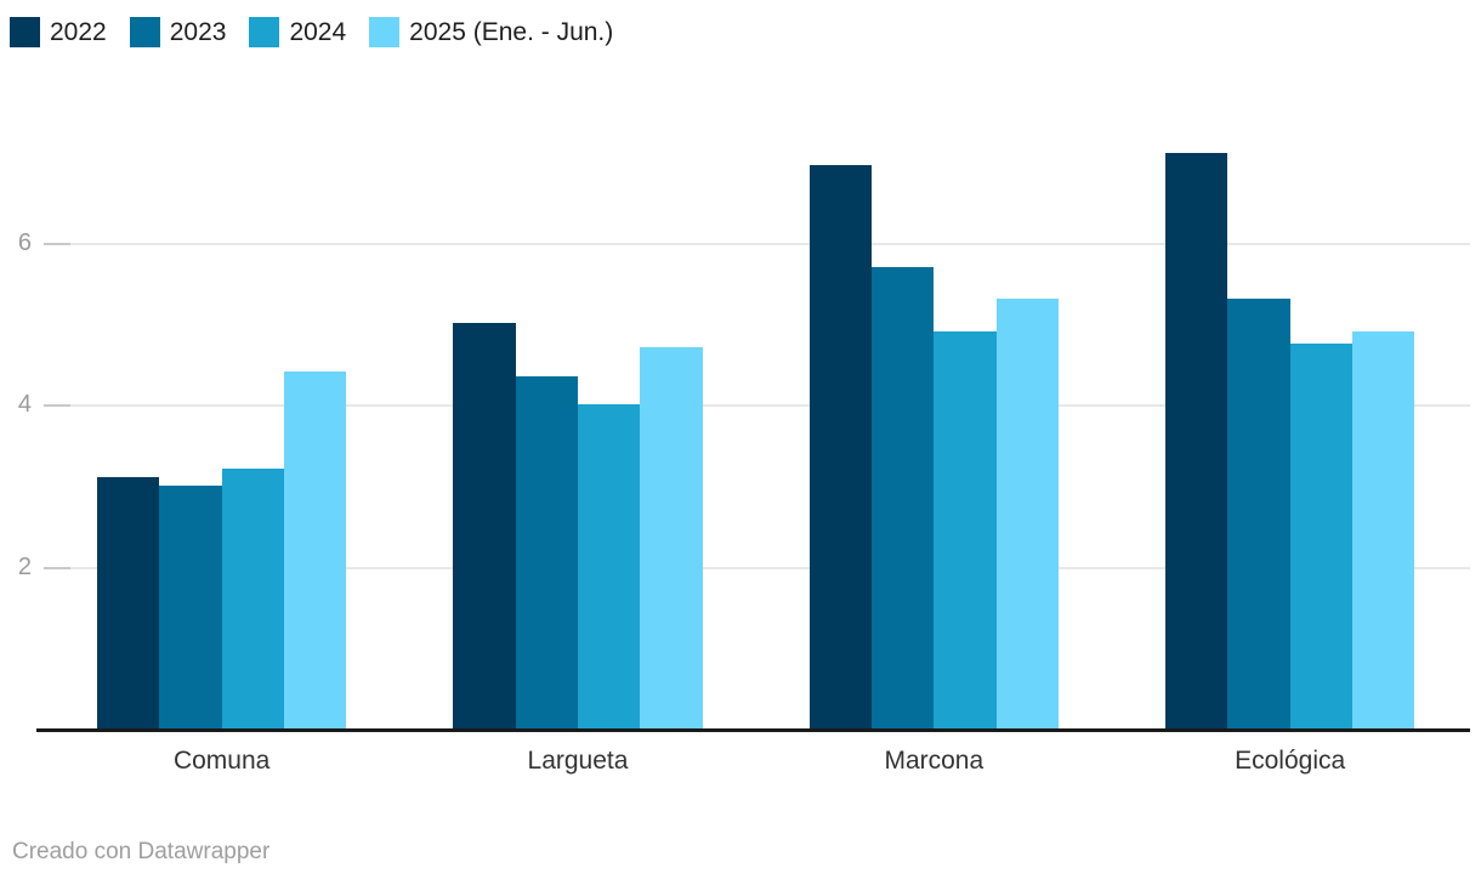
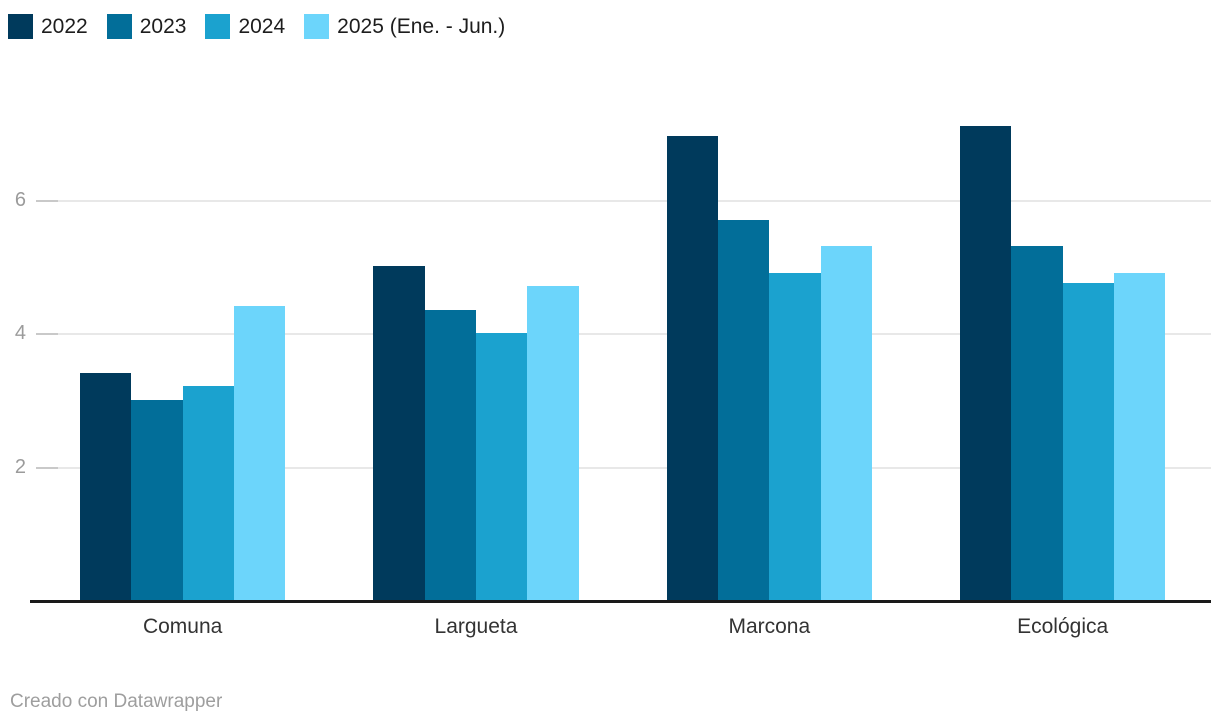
2022/Comuna: 3.1 -> 3.4
